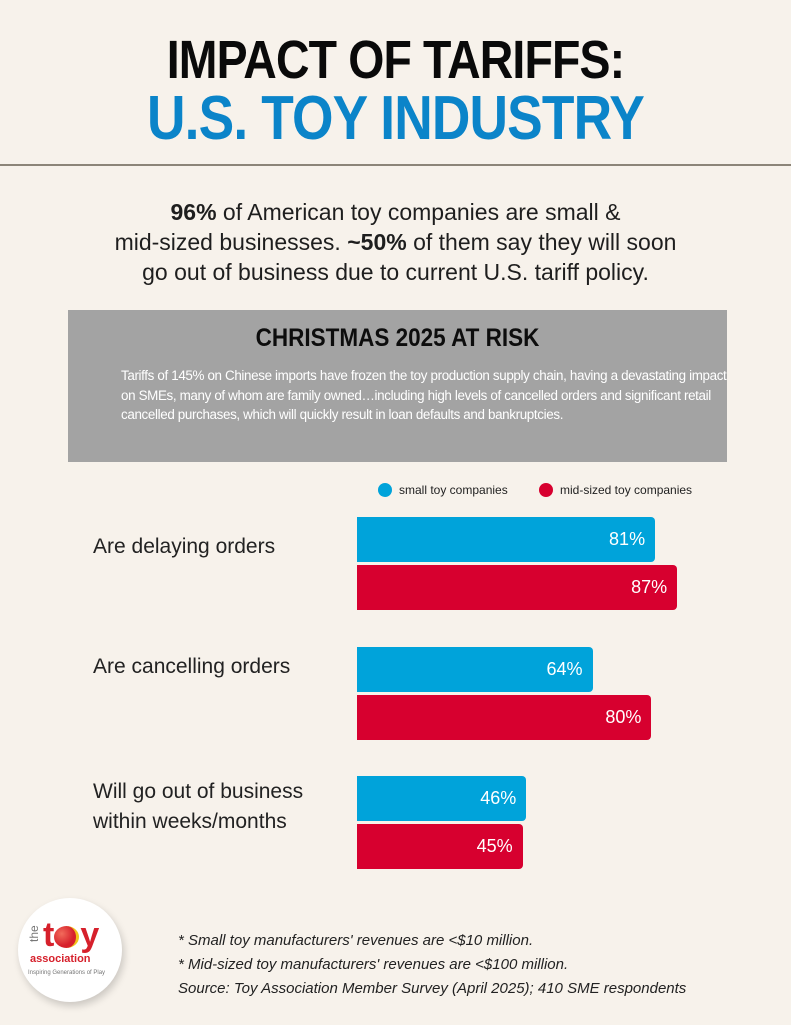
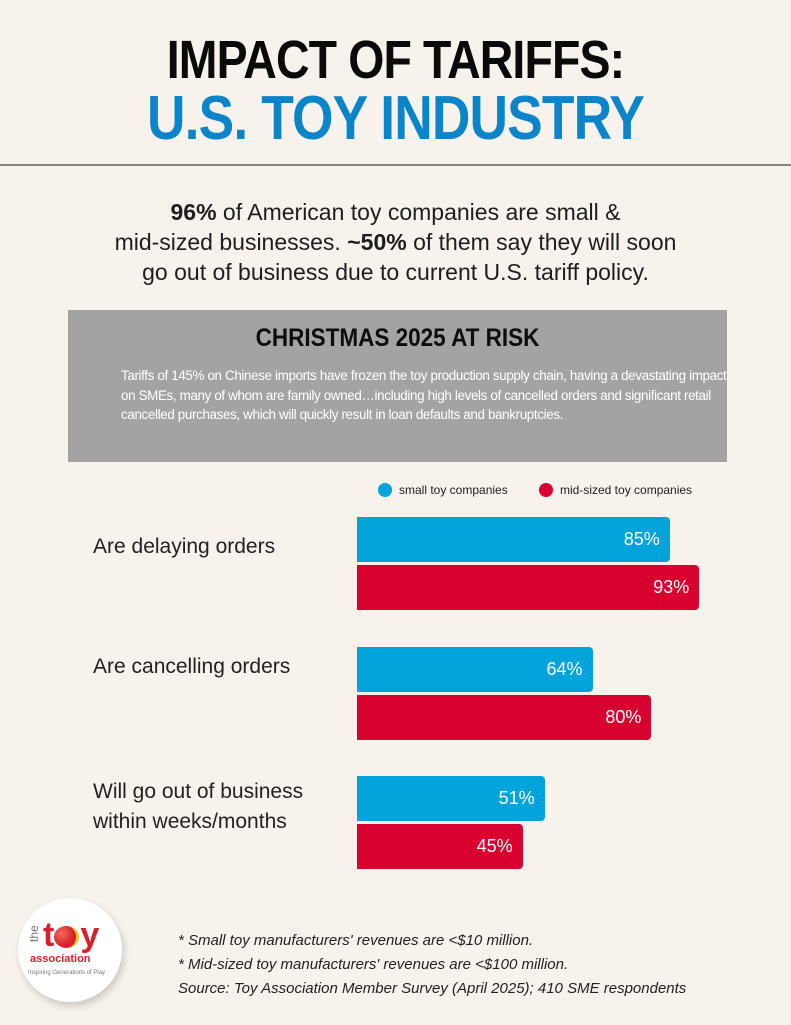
small toy companies/Are delaying orders: 81% -> 85%
mid-sized toy companies/Are delaying orders: 87% -> 93%
small toy companies/Will go out of business within weeks/months: 46% -> 51%
